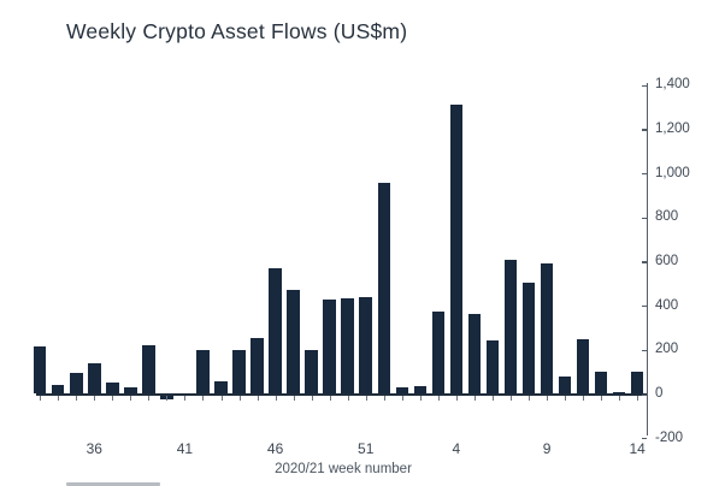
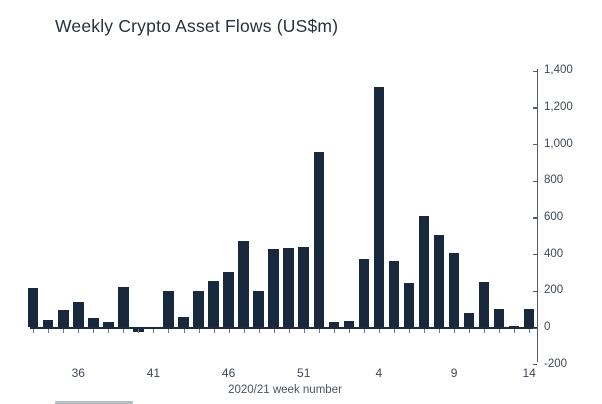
46: 570 -> 300
9: 590 -> 400
